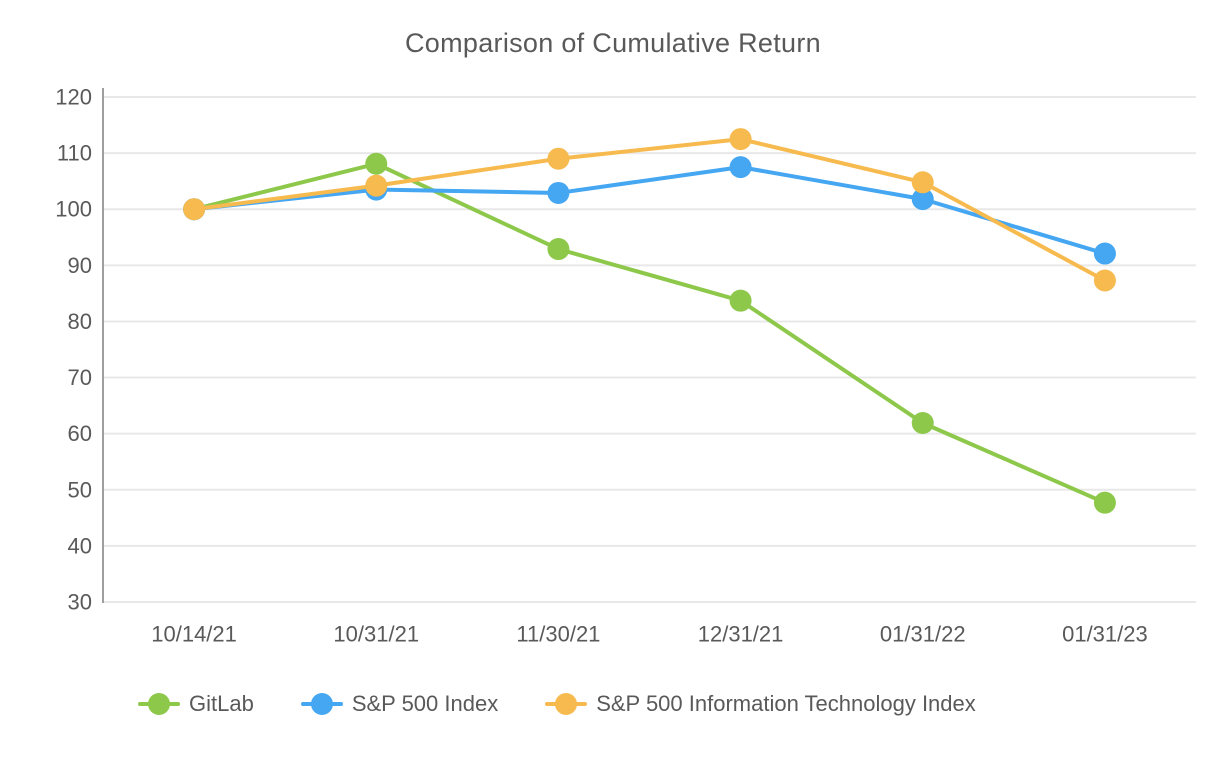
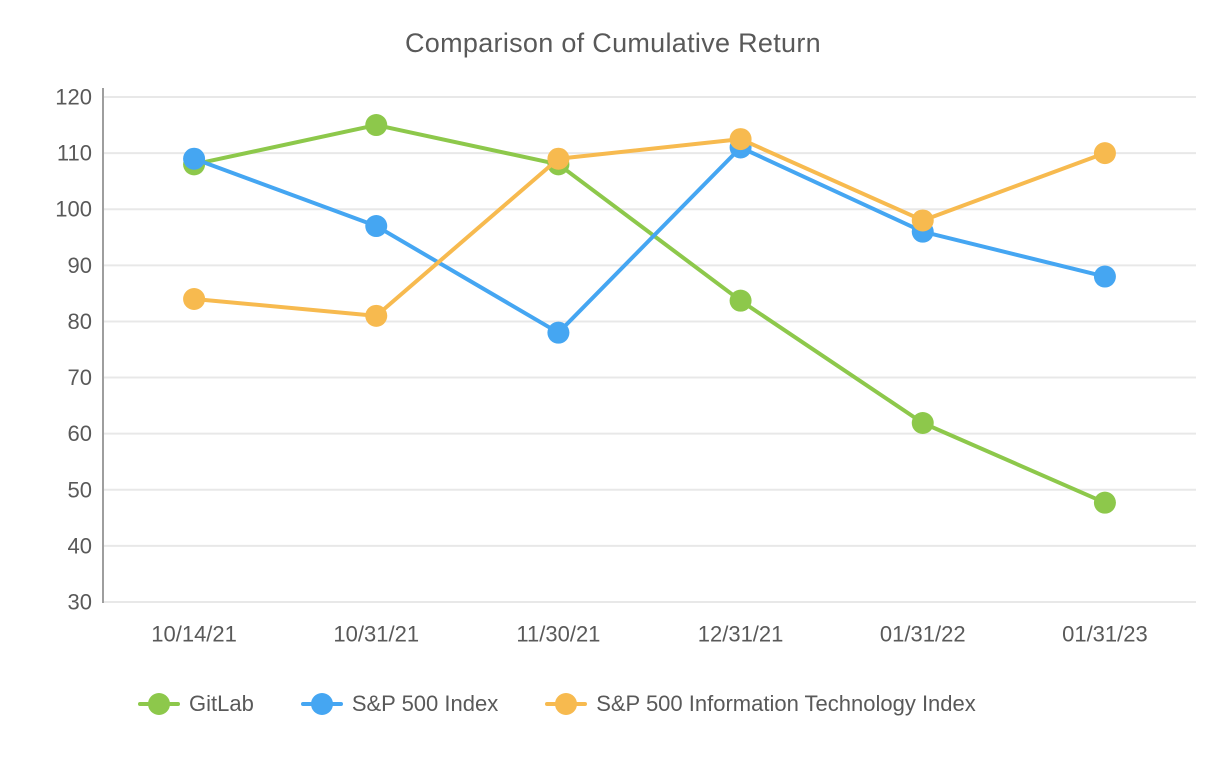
GitLab/10/14/21: 100 -> 108
S&P 500 Index/10/14/21: 100 -> 109
S&P 500 Information Technology Index/10/14/21: 100 -> 84
GitLab/10/31/21: 108 -> 115
S&P 500 Index/10/31/21: 104 -> 97
S&P 500 Information Technology Index/10/31/21: 104 -> 81
GitLab/11/30/21: 93 -> 108
S&P 500 Index/11/30/21: 103 -> 78
S&P 500 Index/12/31/21: 108 -> 111
S&P 500 Index/01/31/22: 102 -> 96
S&P 500 Information Technology Index/01/31/22: 105 -> 98
S&P 500 Index/01/31/23: 92 -> 88
S&P 500 Information Technology Index/01/31/23: 87 -> 110
